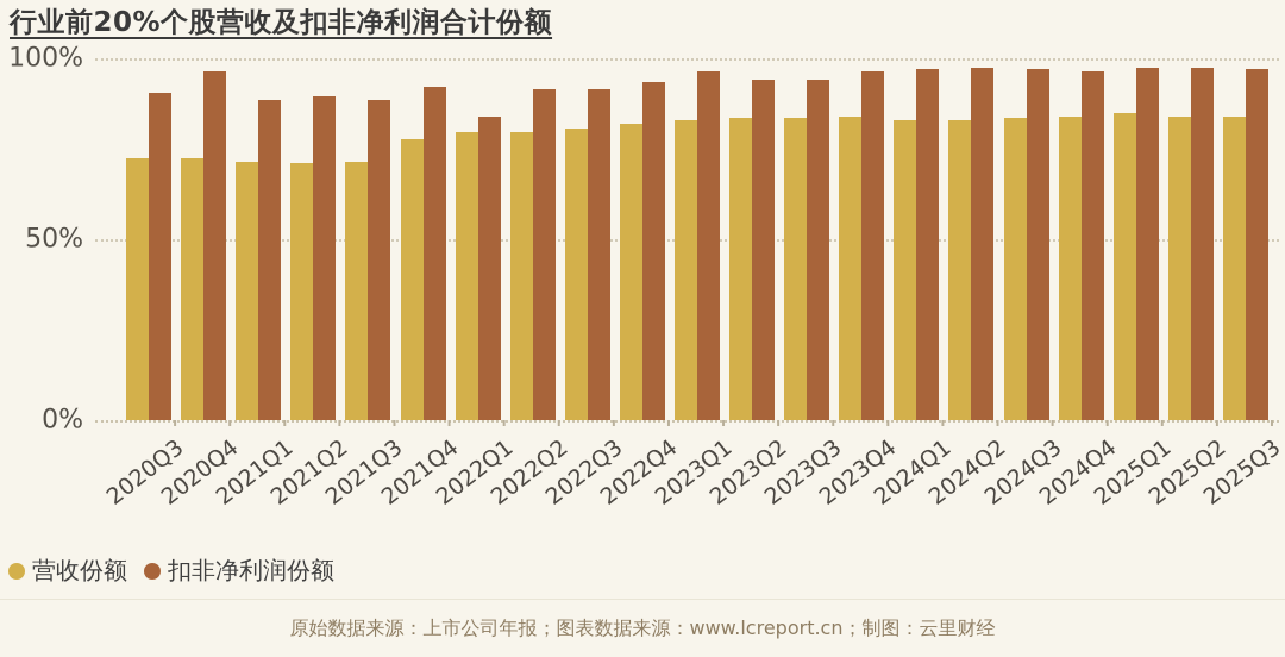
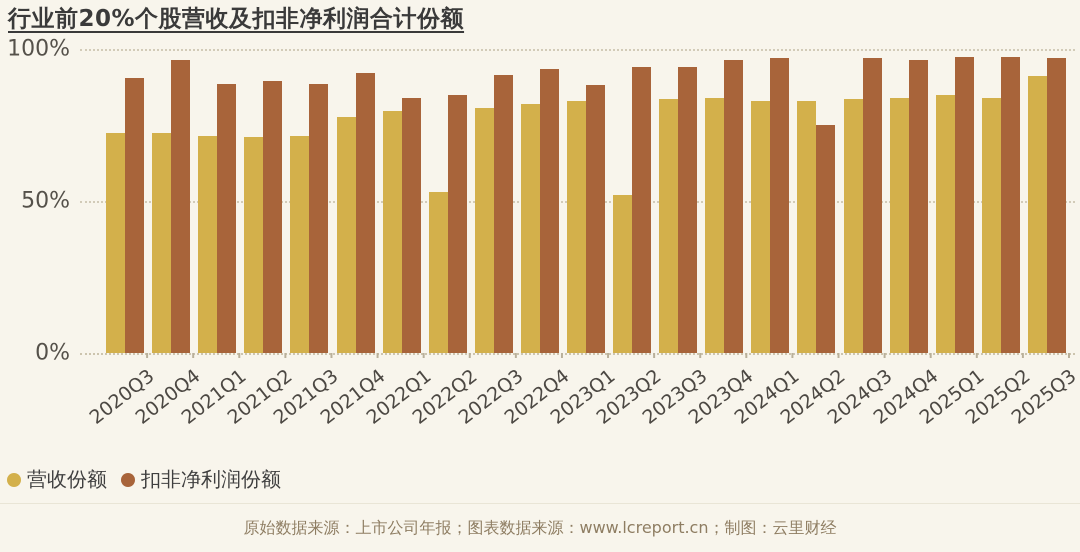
营收份额/2022Q2: 80% -> 53%
扣非净利润份额/2022Q2: 92% -> 85%
扣非净利润份额/2023Q1: 96% -> 88%
营收份额/2023Q2: 84% -> 52%
扣非净利润份额/2024Q2: 98% -> 75%
营收份额/2025Q3: 84% -> 91%
